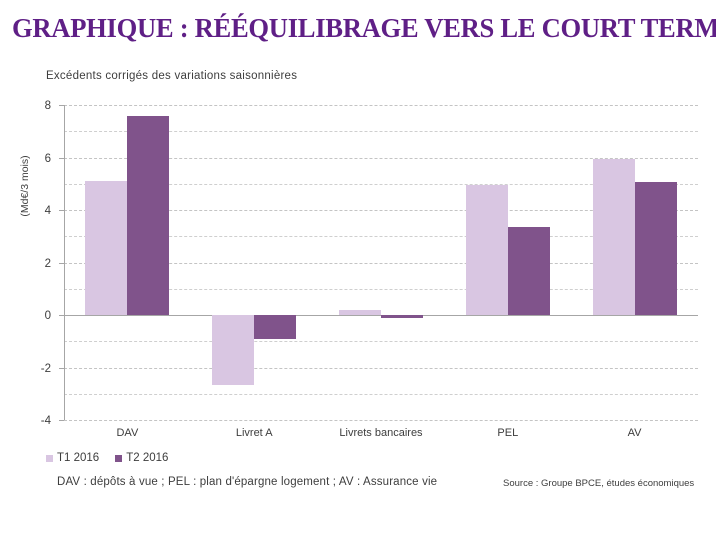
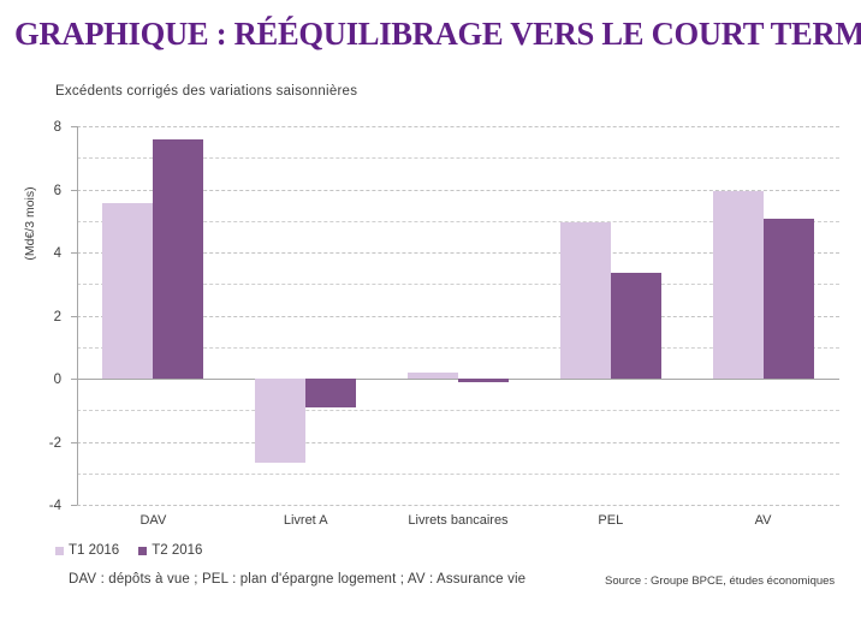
T1 2016/DAV: 5.1 -> 5.5
